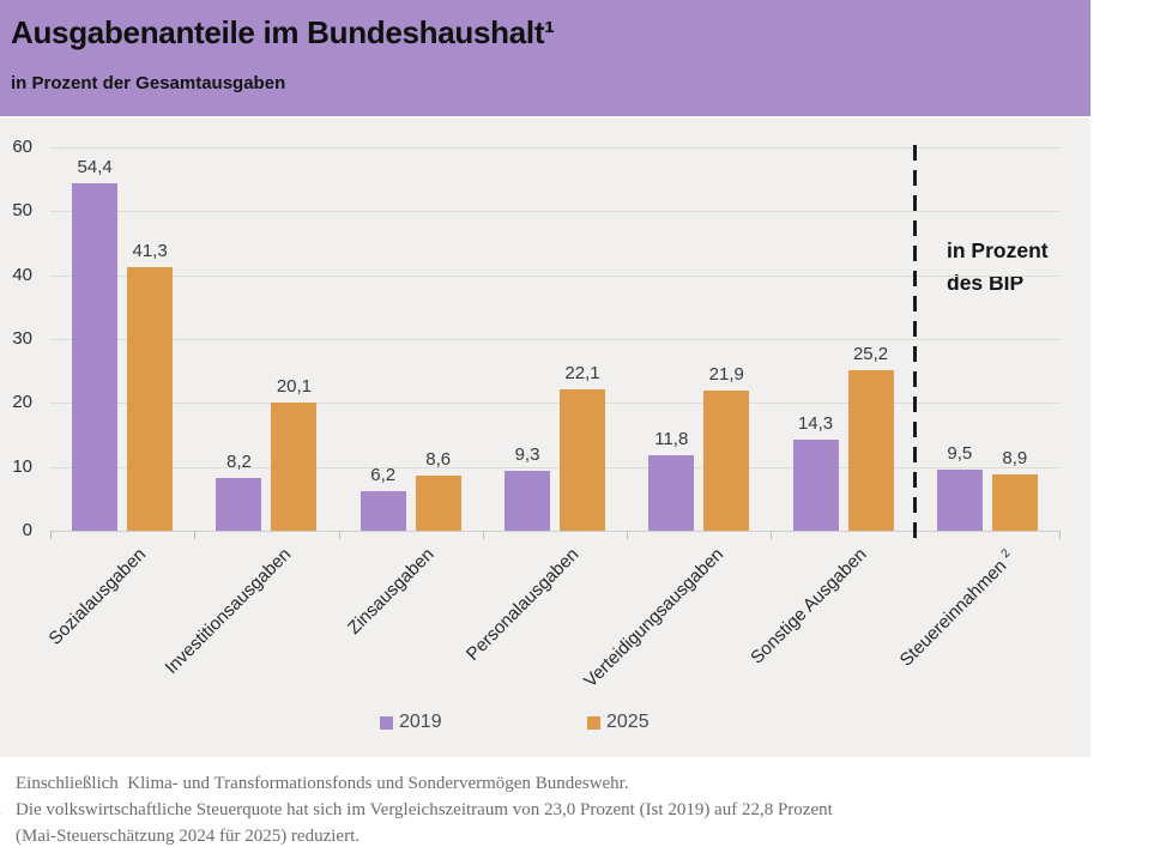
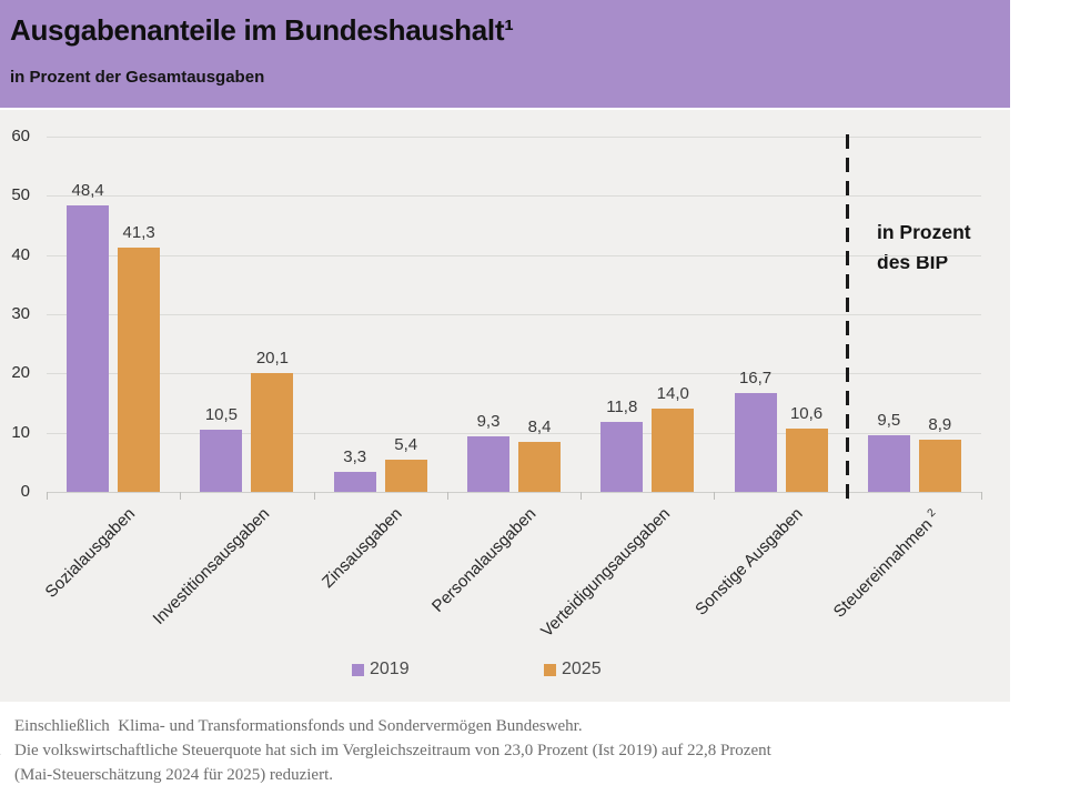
2019/Sozialausgaben: 54,4 -> 48,4
2019/Investitionsausgaben: 8,2 -> 10,5
2019/Zinsausgaben: 6,2 -> 3,3
2025/Zinsausgaben: 8,6 -> 5,4
2025/Personalausgaben: 22,1 -> 8,4
2025/Verteidigungsausgaben: 21,9 -> 14,0
2019/Sonstige Ausgaben: 14,3 -> 16,7
2025/Sonstige Ausgaben: 25,2 -> 10,6
